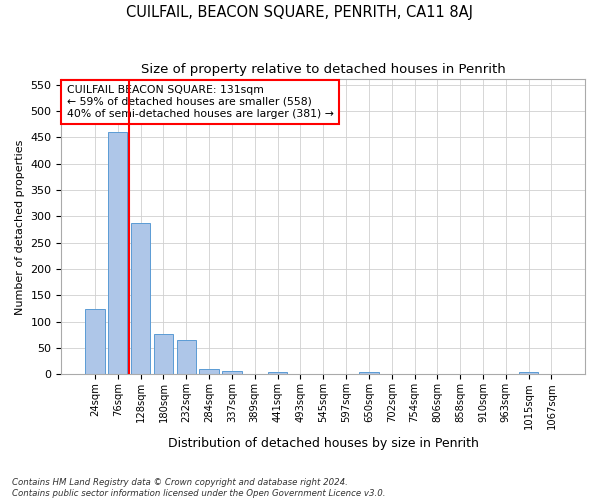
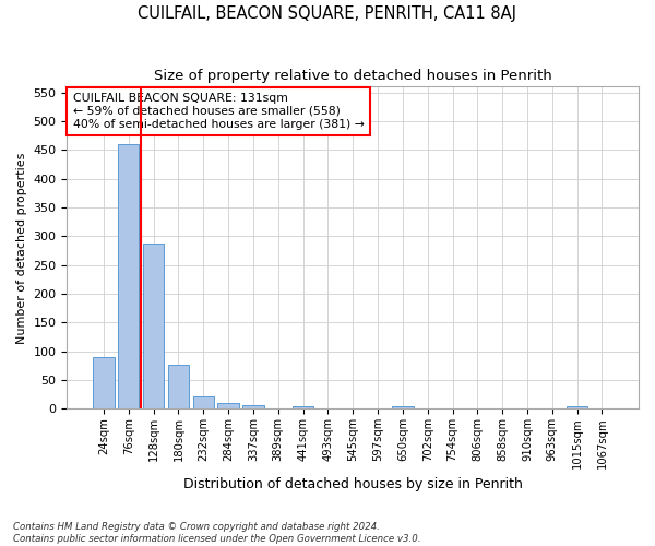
24sqm: 124 -> 90
232sqm: 66 -> 22
